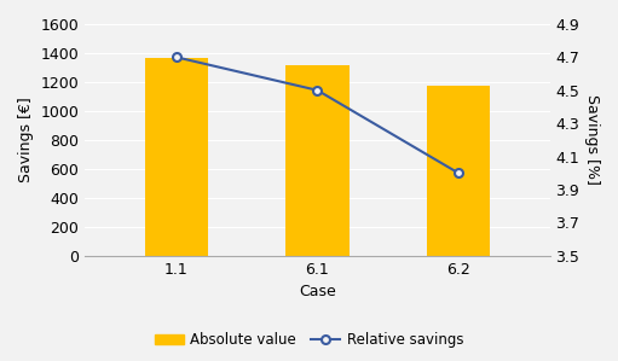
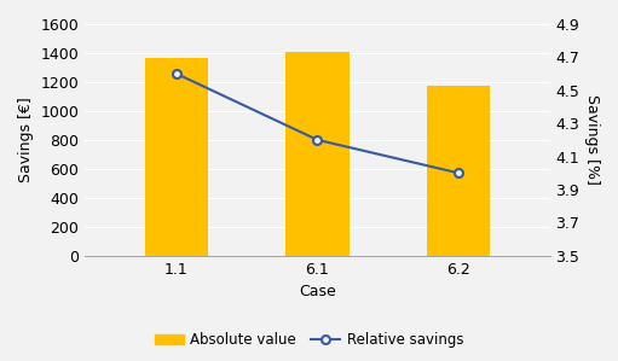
Relative savings/1.1: 4.7 -> 4.6
Absolute value/6.1: 1320 -> 1410
Relative savings/6.1: 4.5 -> 4.2
